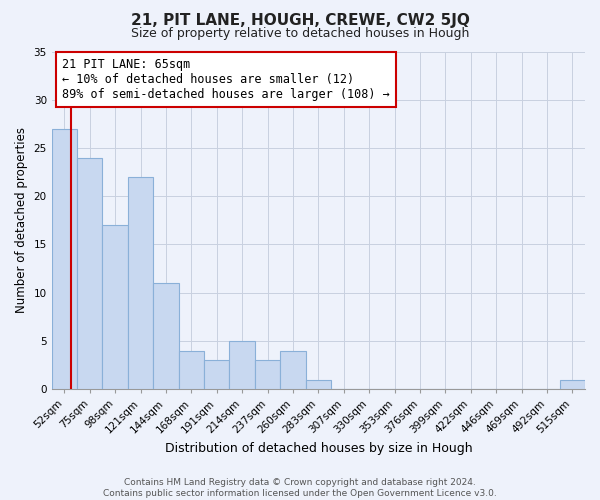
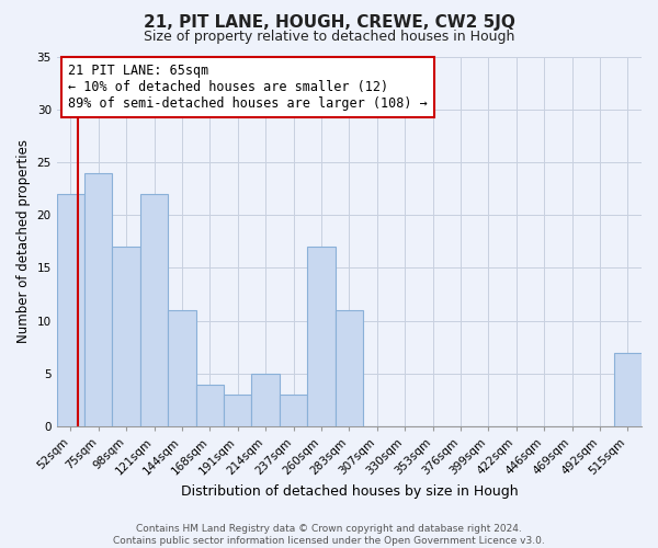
52sqm: 27 -> 22
260sqm: 4 -> 17
283sqm: 1 -> 11
515sqm: 1 -> 7
